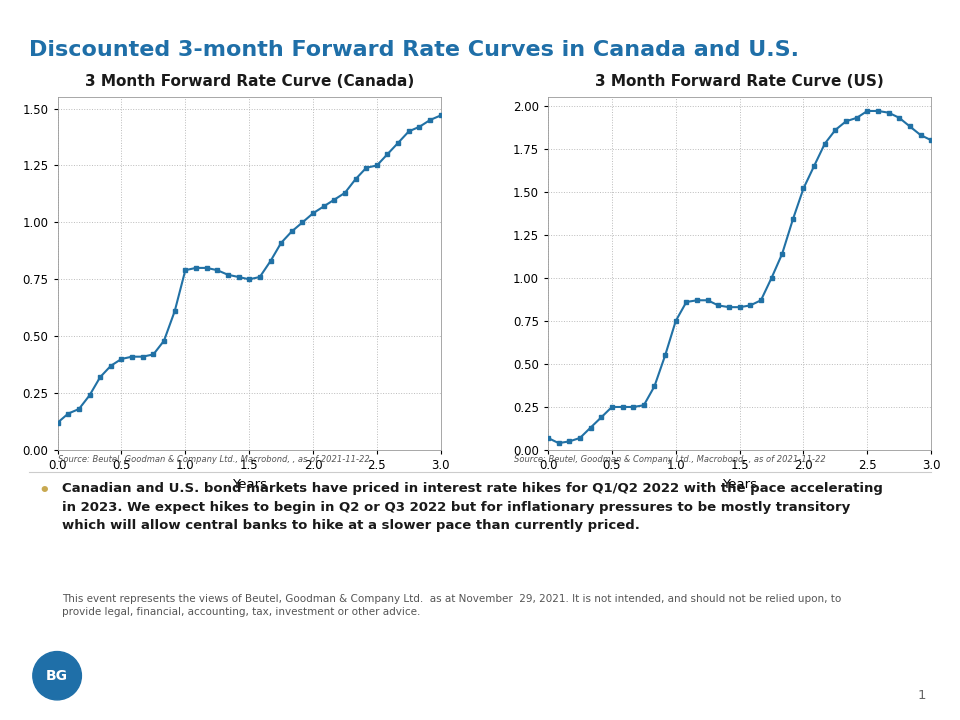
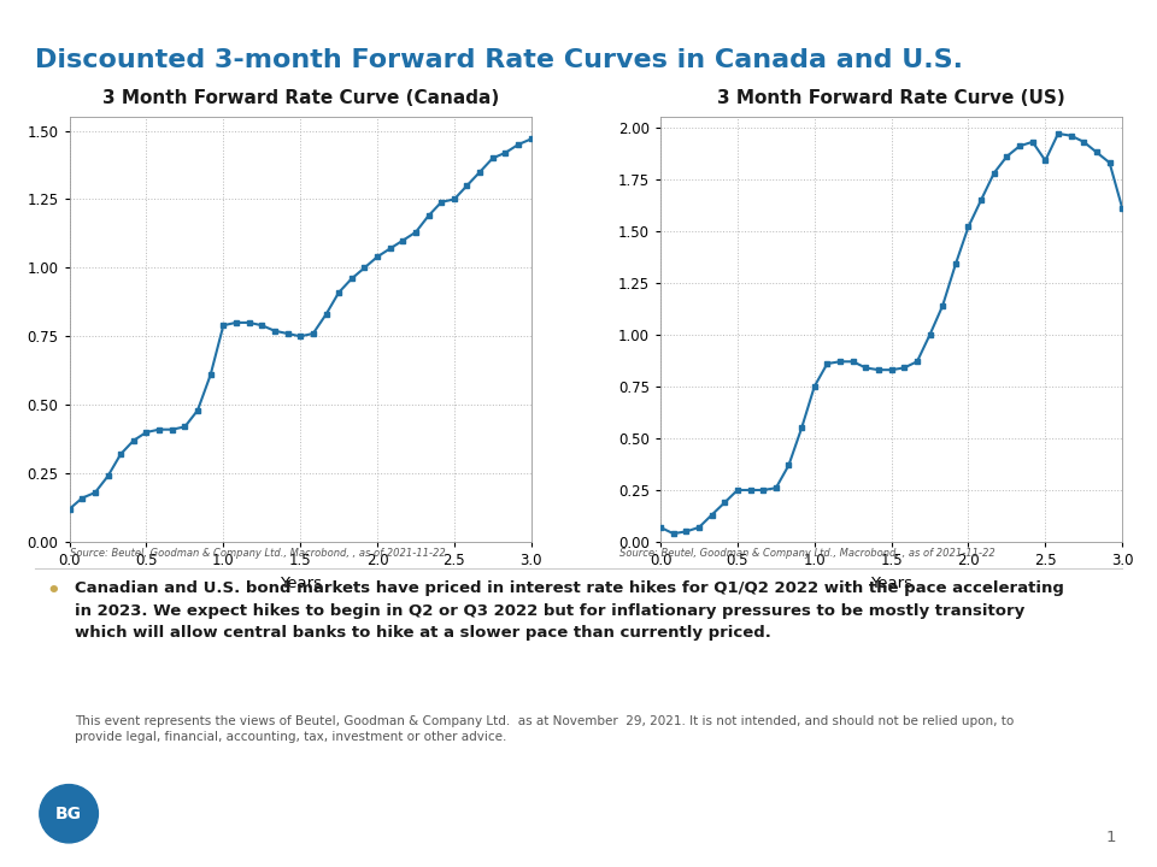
3 Month Forward Rate Curve (US)/2.5: 1.97 -> 1.84
3 Month Forward Rate Curve (US)/3.0: 1.80 -> 1.61
